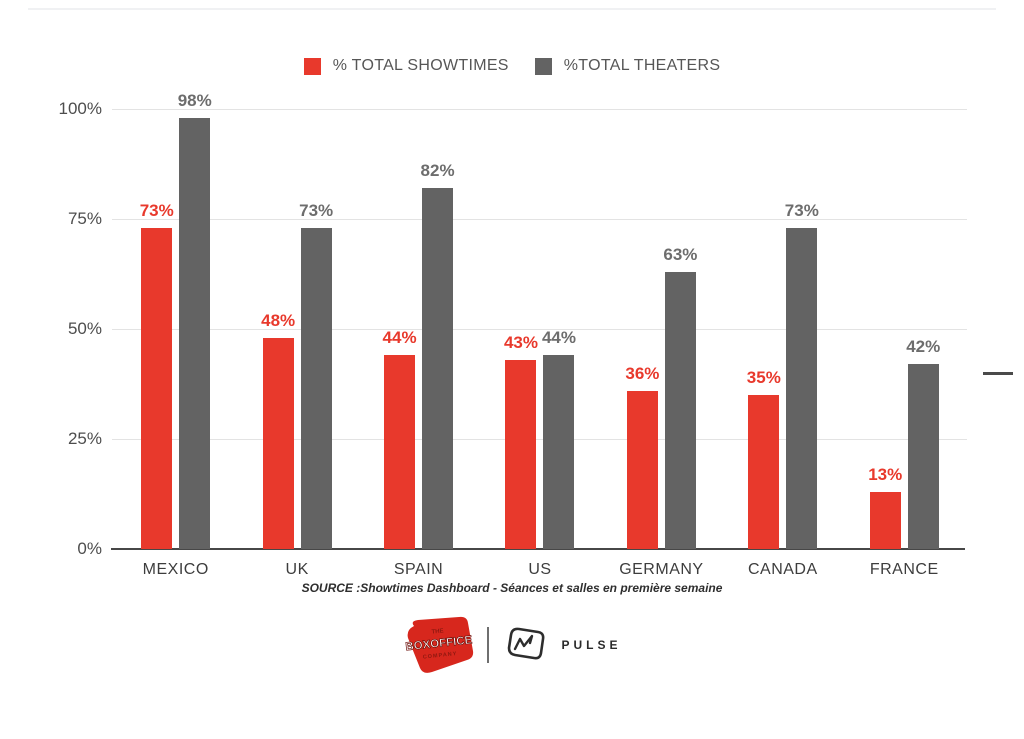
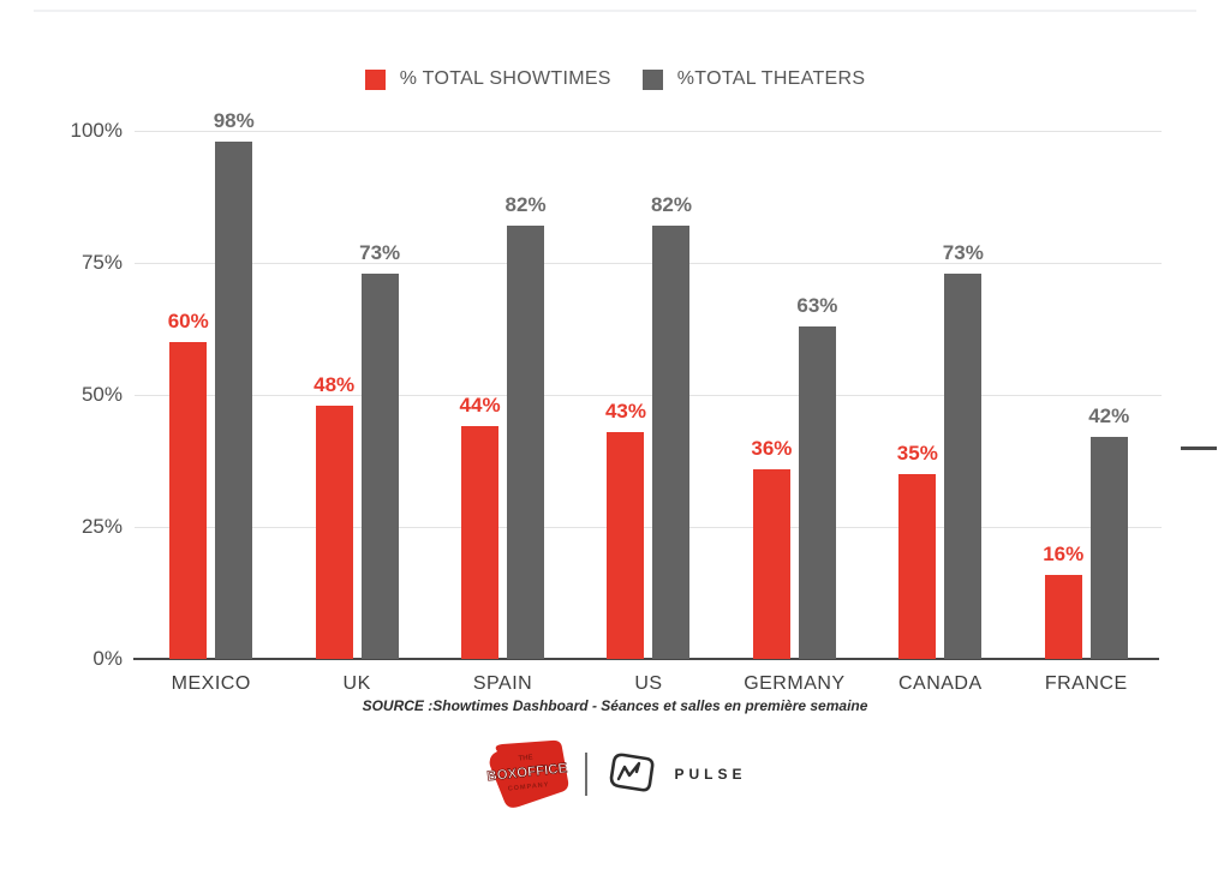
% TOTAL SHOWTIMES/MEXICO: 73% -> 60%
%TOTAL THEATERS/US: 44% -> 82%
% TOTAL SHOWTIMES/FRANCE: 13% -> 16%
